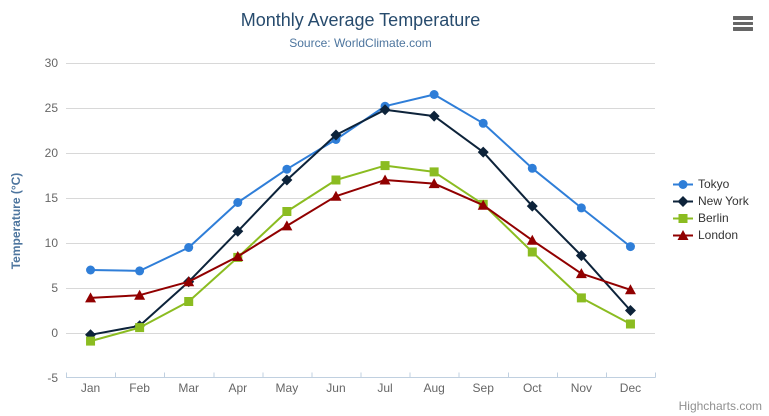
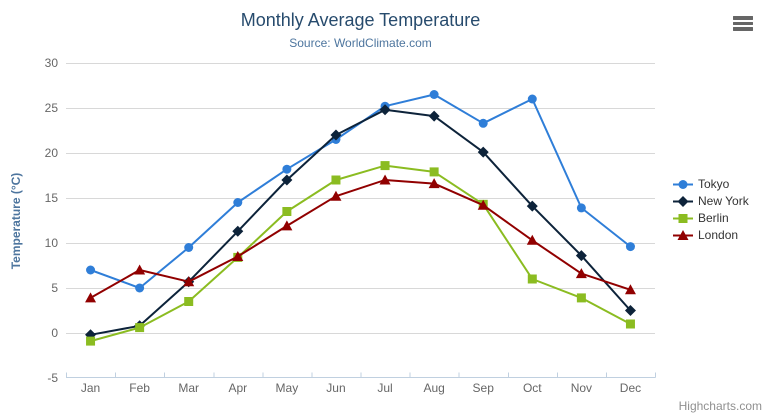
Tokyo/Feb: 7 -> 5
London/Feb: 4 -> 7
Tokyo/Oct: 18 -> 26
Berlin/Oct: 9 -> 6
